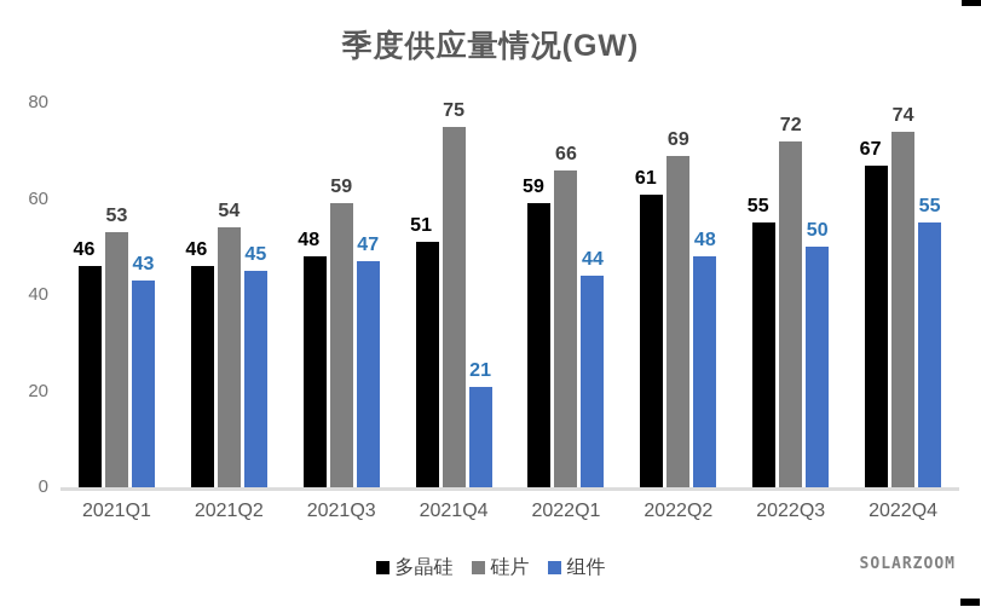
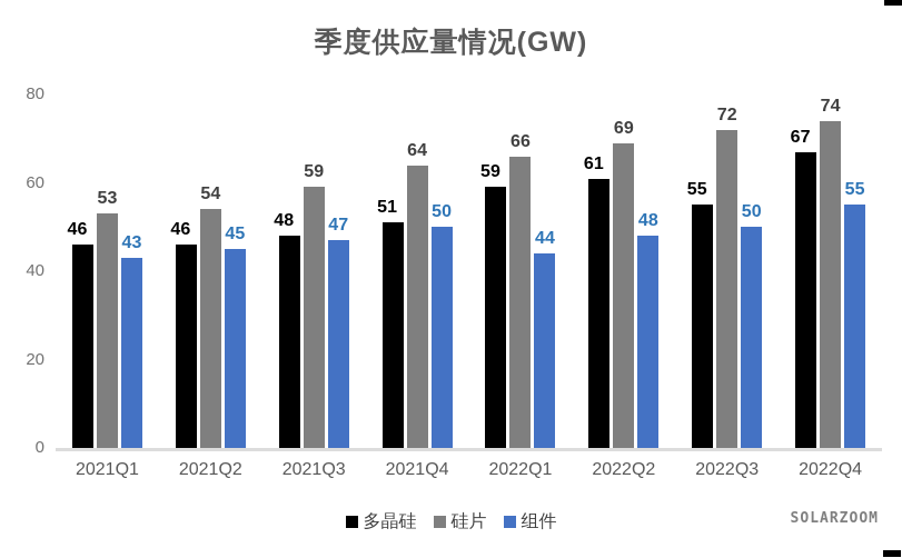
硅片/2021Q4: 75 -> 64
组件/2021Q4: 21 -> 50
